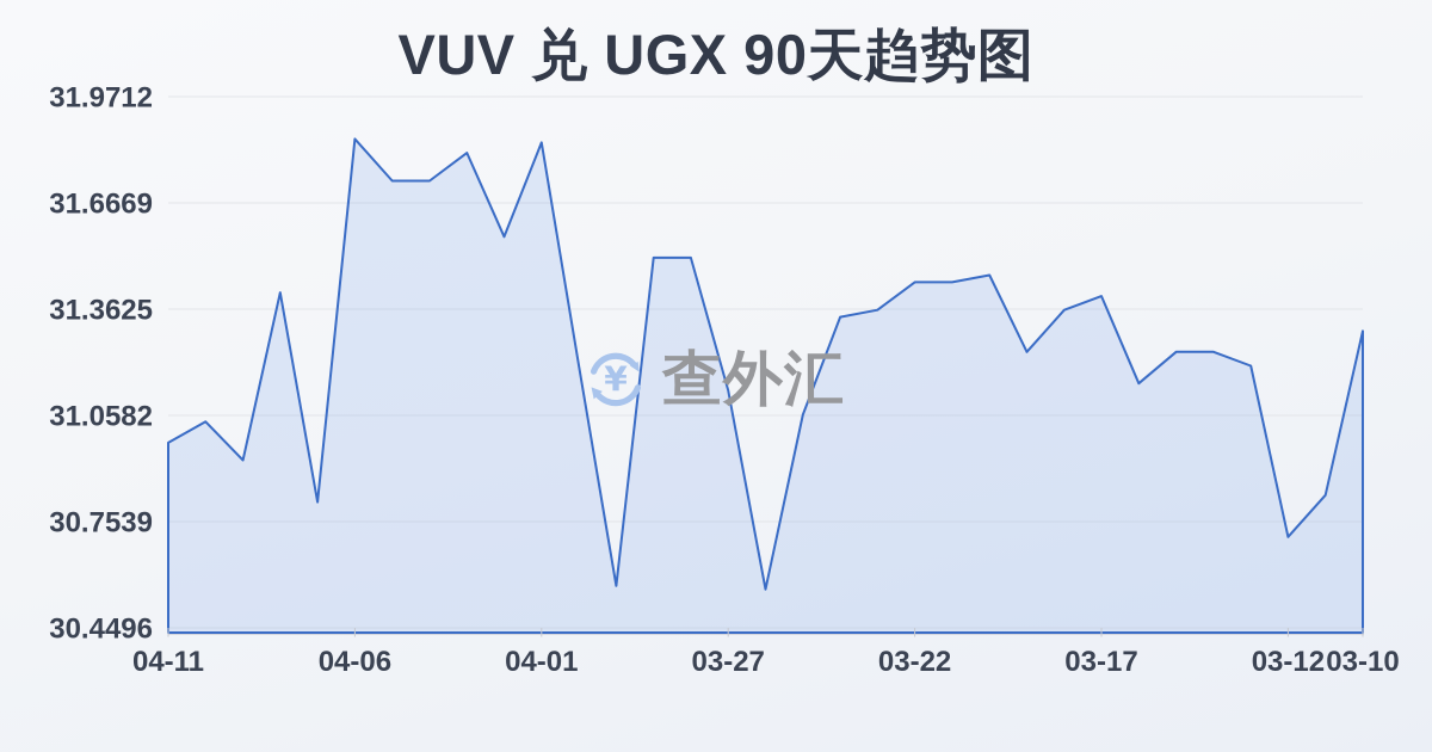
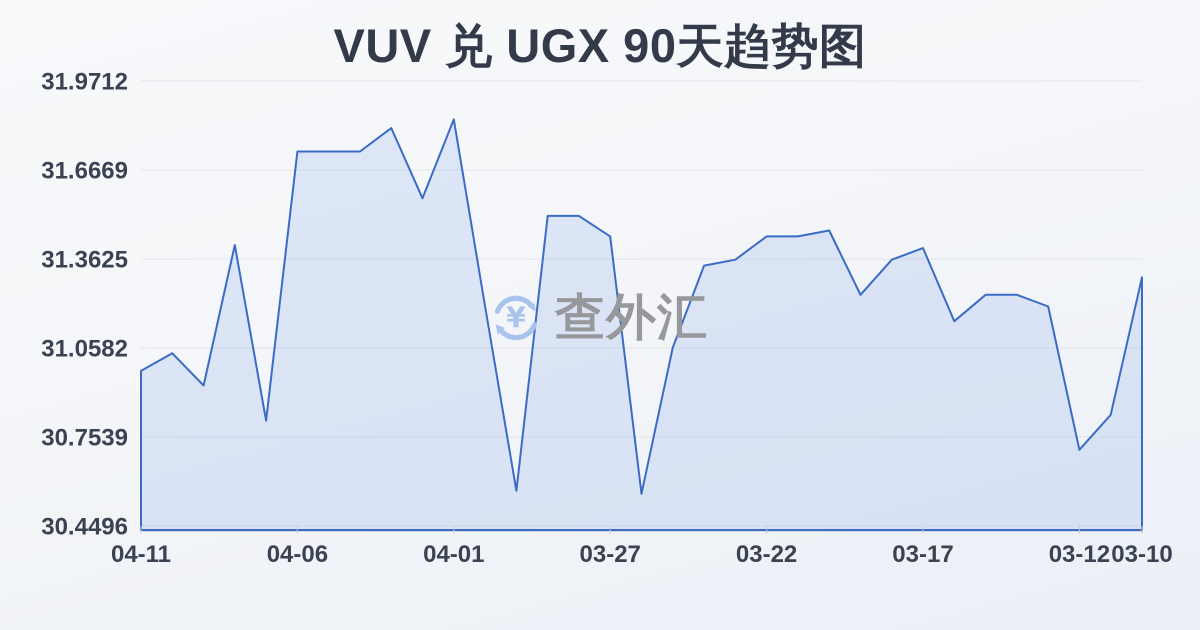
04-06: 31.85 -> 31.73
03-27: 31.13 -> 31.44
